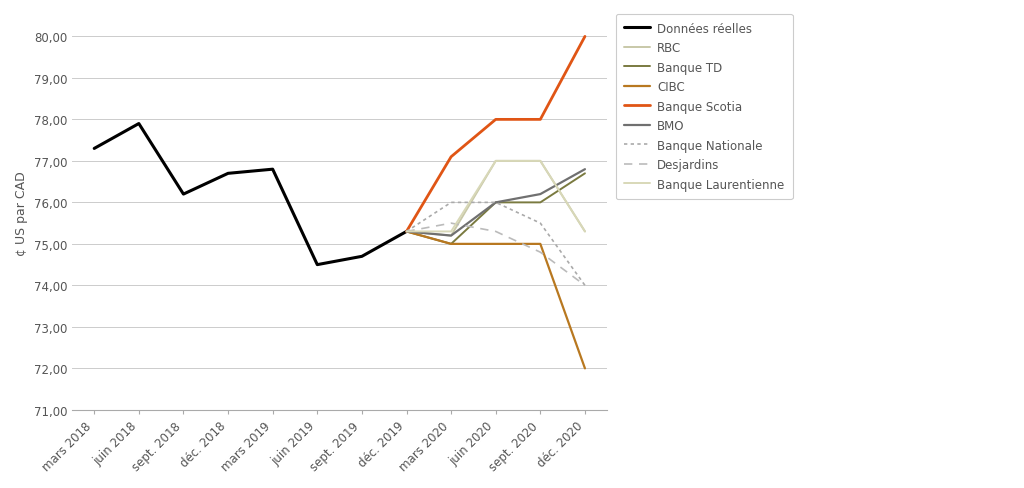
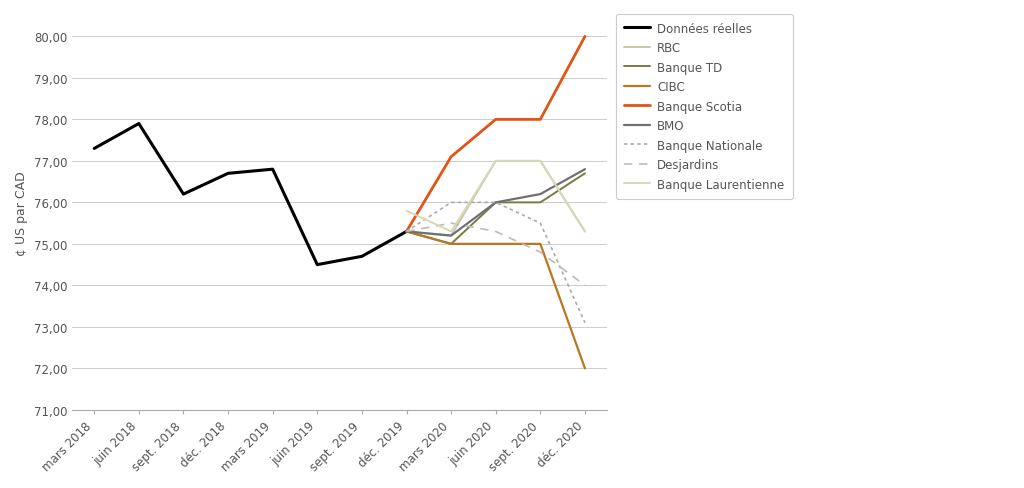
Banque Laurentienne/déc. 2019: 75,3 -> 75,8
Banque Nationale/déc. 2020: 74,0 -> 73,1
